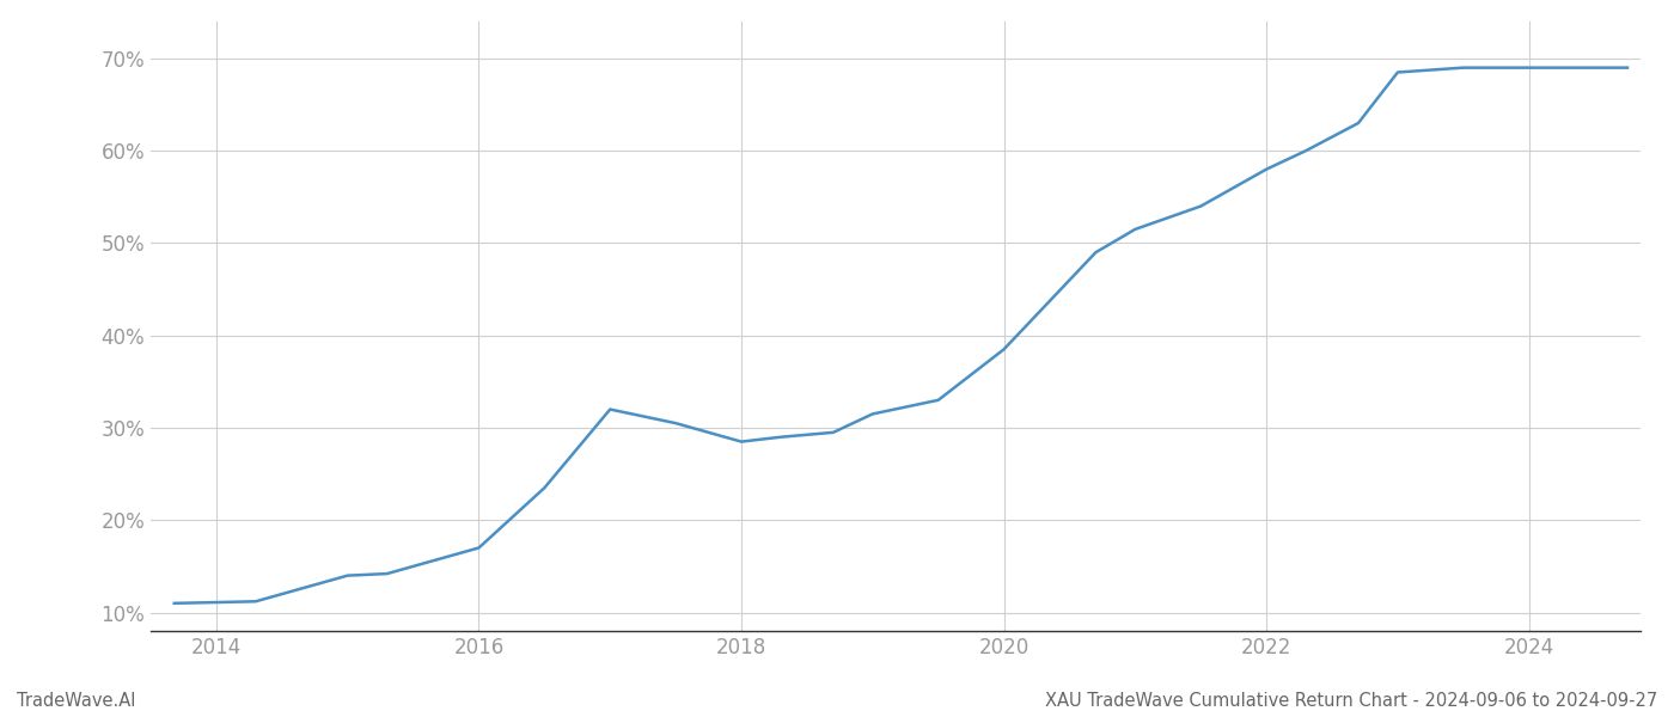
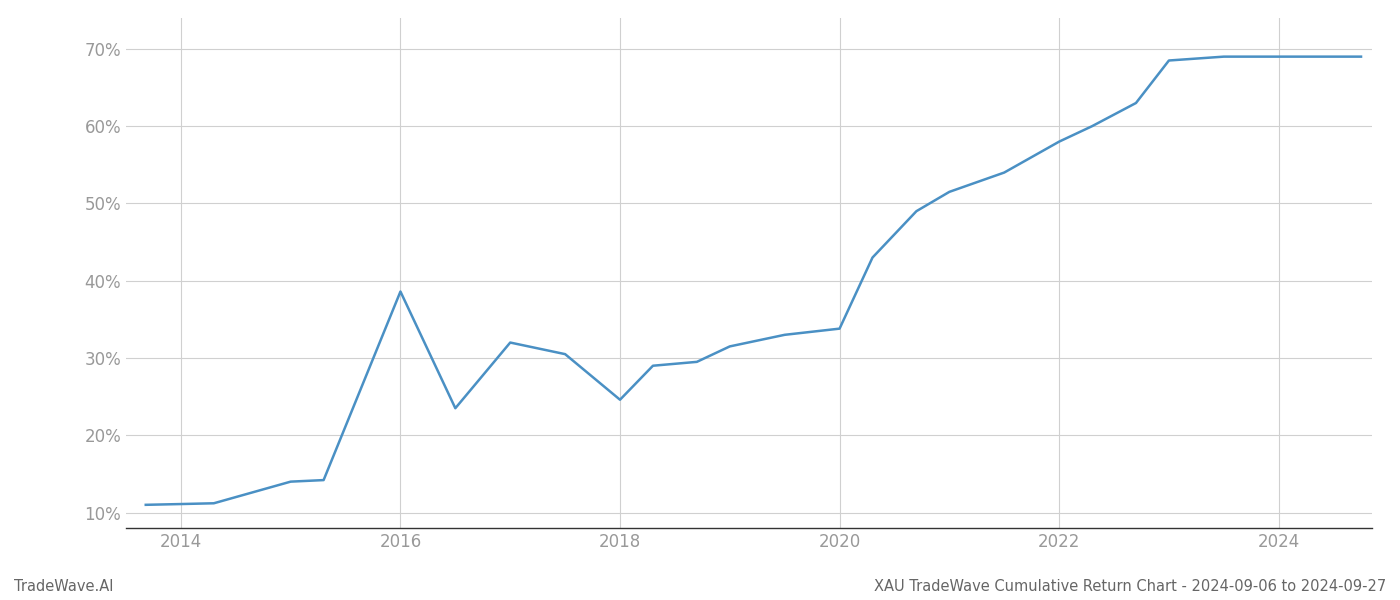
2016: 17.0% -> 38.6%
2018: 28.5% -> 24.6%
2020: 38.5% -> 33.8%
